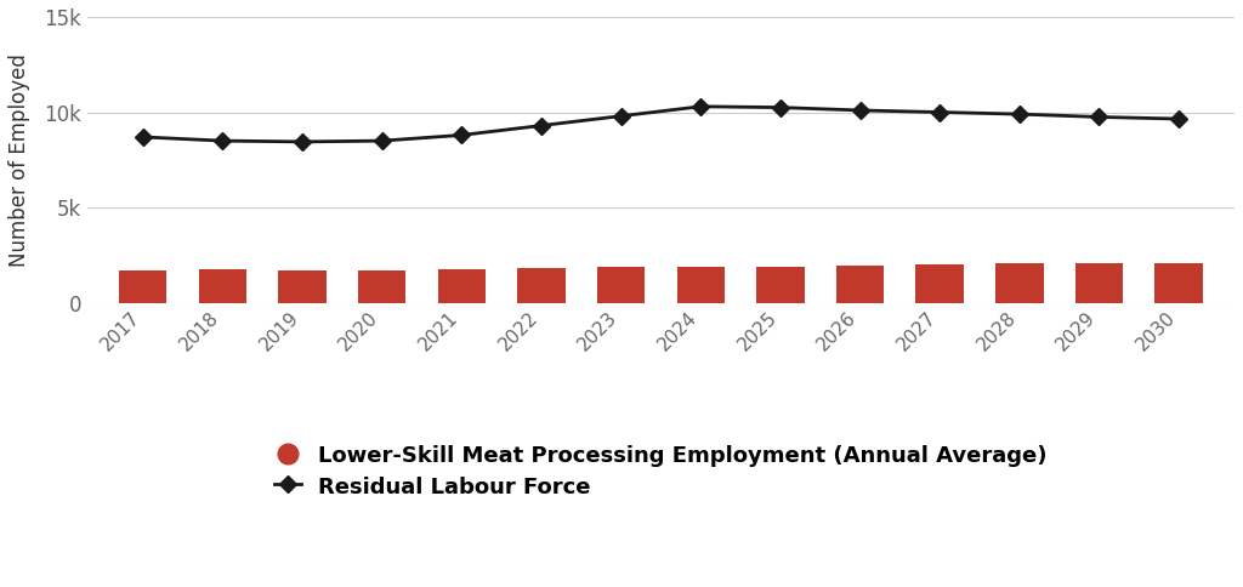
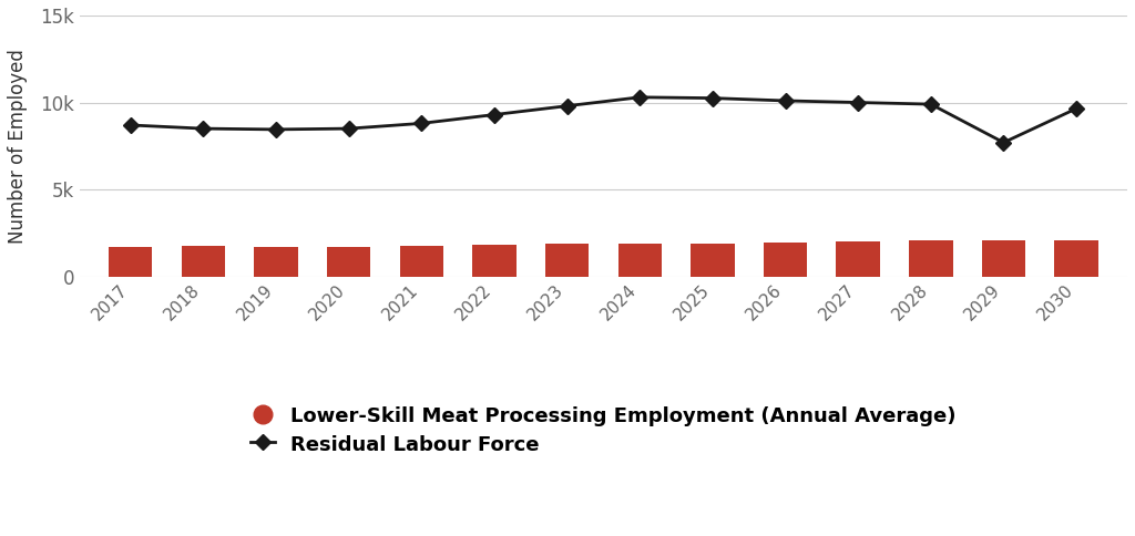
Residual Labour Force/2029: 9.8k -> 7.7k
